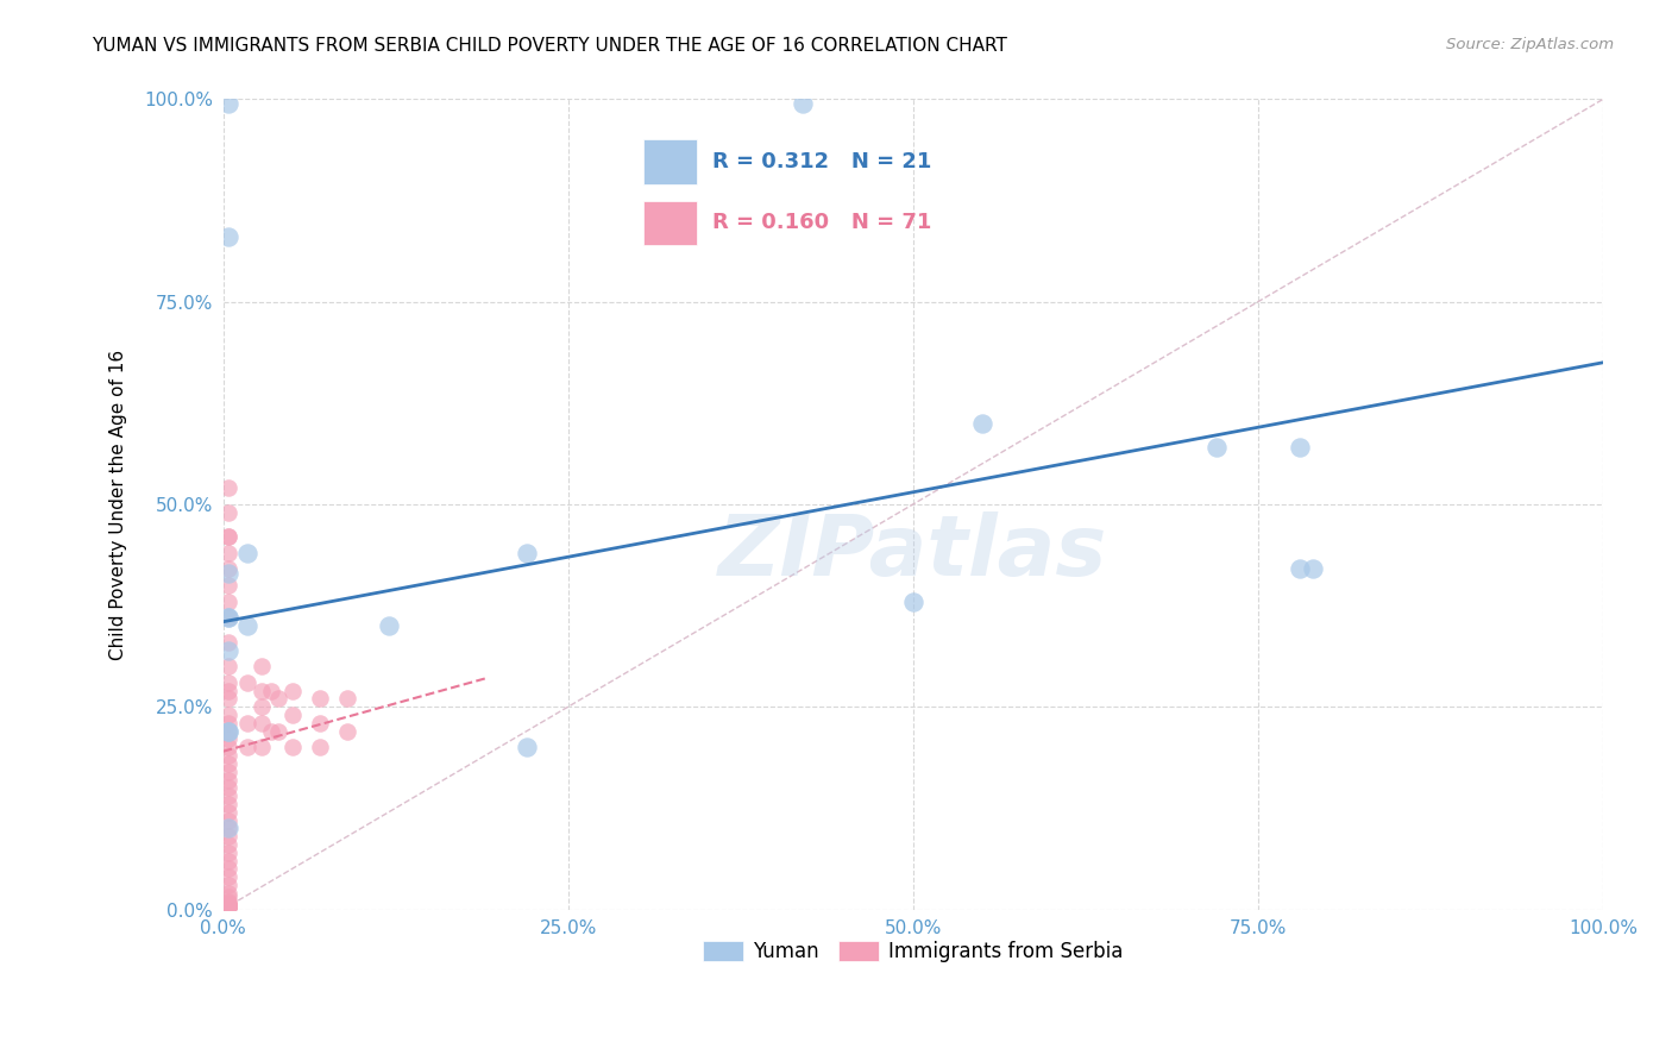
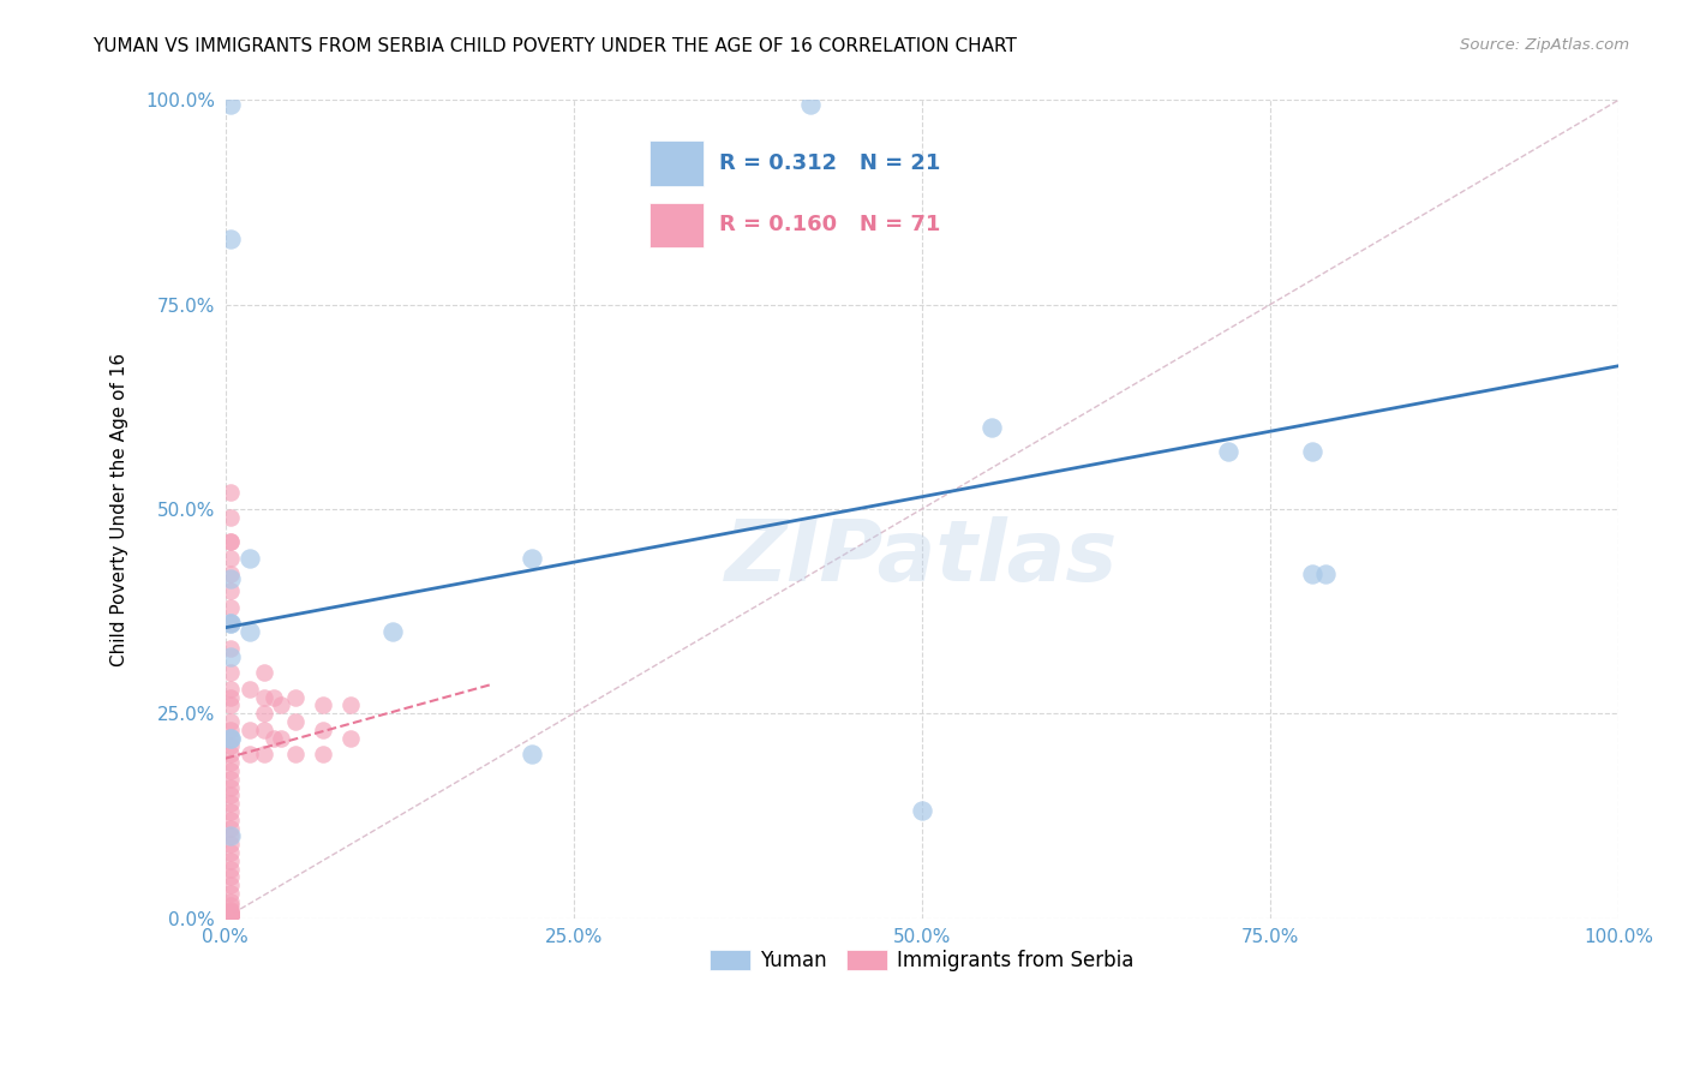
Yuman/50.0%: 38.0% -> 13.2%
